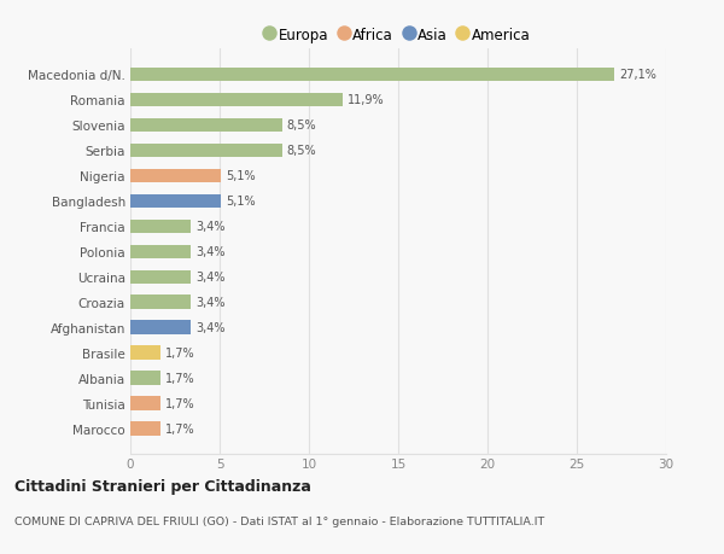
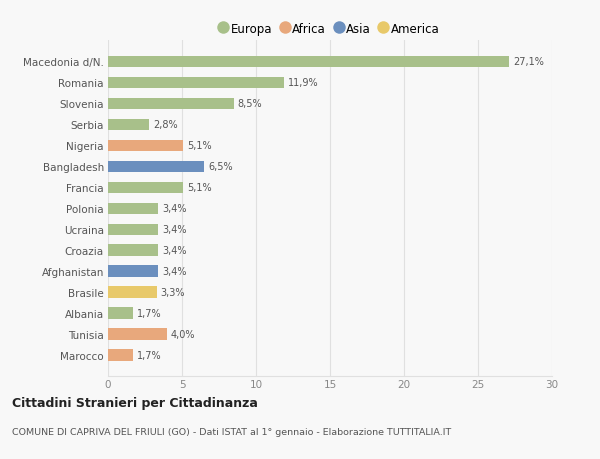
Serbia: 8,5% -> 2,8%
Bangladesh: 5,1% -> 6,5%
Francia: 3,4% -> 5,1%
Brasile: 1,7% -> 3,3%
Tunisia: 1,7% -> 4,0%
